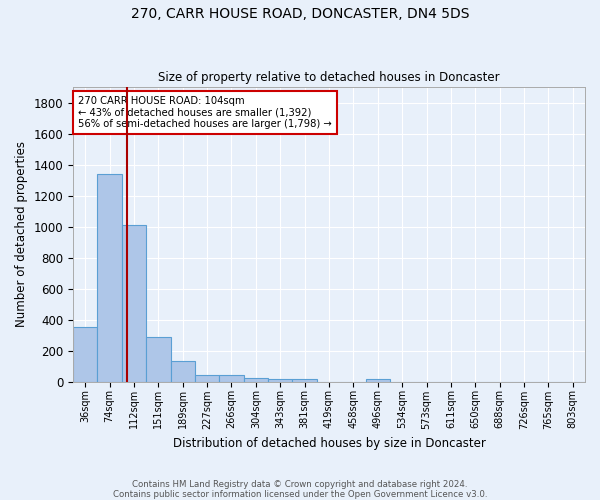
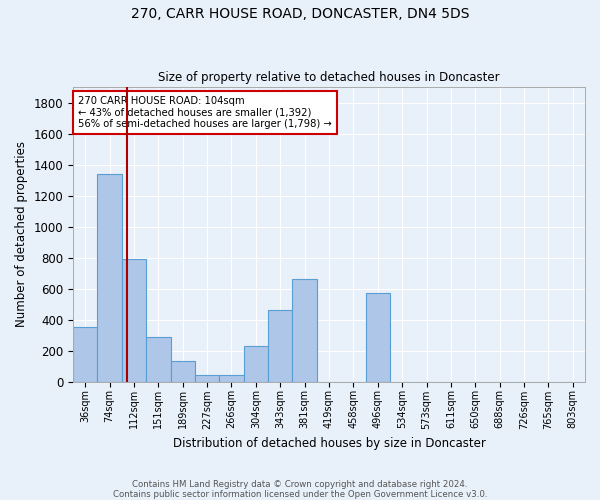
112sqm: 1010 -> 790
304sqm: 20 -> 230
343sqm: 20 -> 460
381sqm: 20 -> 660
496sqm: 20 -> 570
